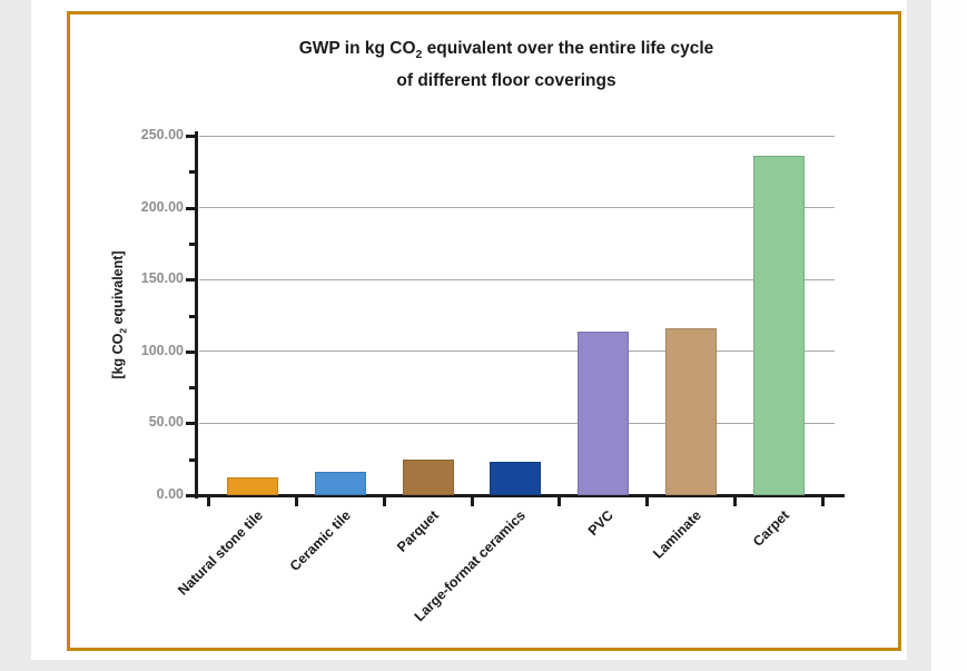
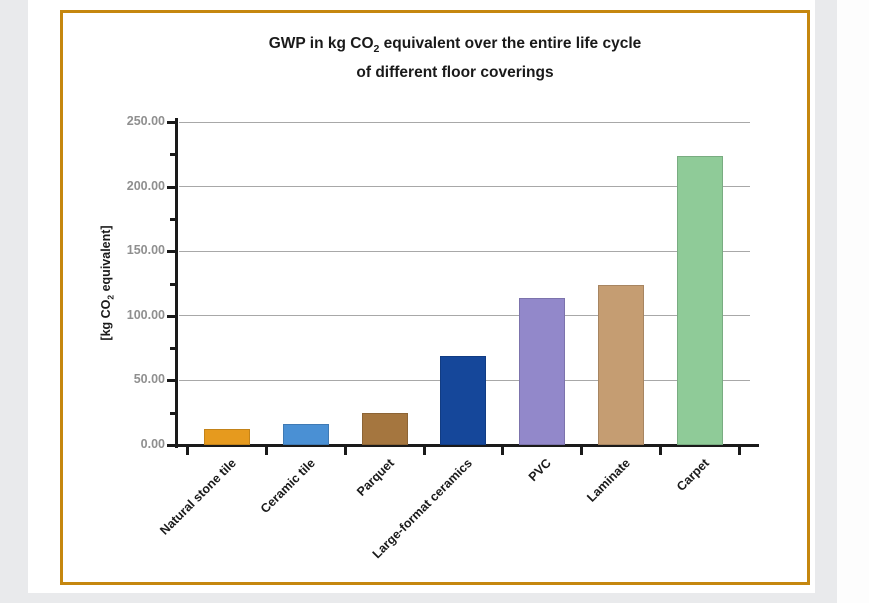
Large-format ceramics: 23 -> 69
Laminate: 116 -> 124
Carpet: 236 -> 224
